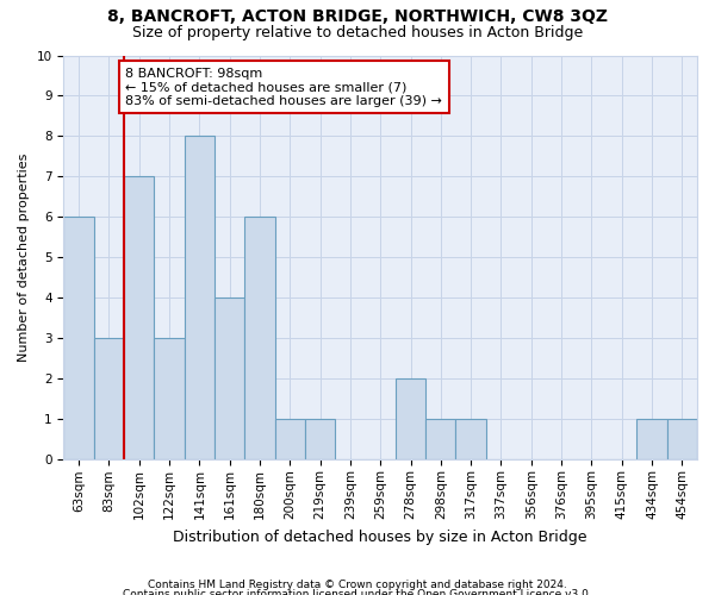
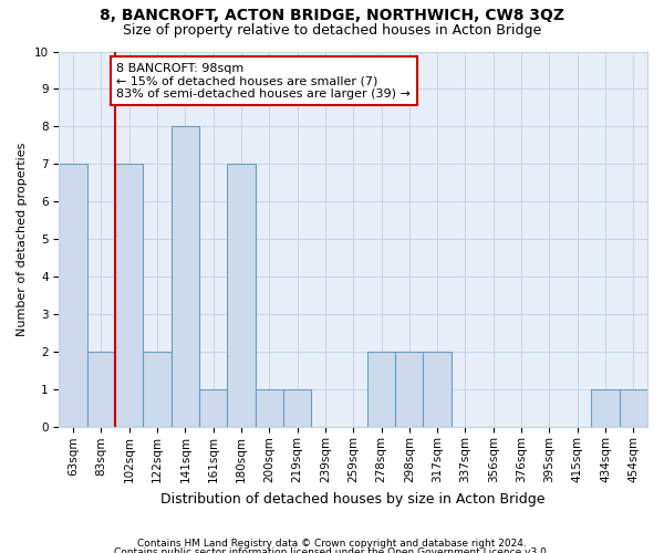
63sqm: 6 -> 7
83sqm: 3 -> 2
122sqm: 3 -> 2
161sqm: 4 -> 1
180sqm: 6 -> 7
298sqm: 1 -> 2
317sqm: 1 -> 2
